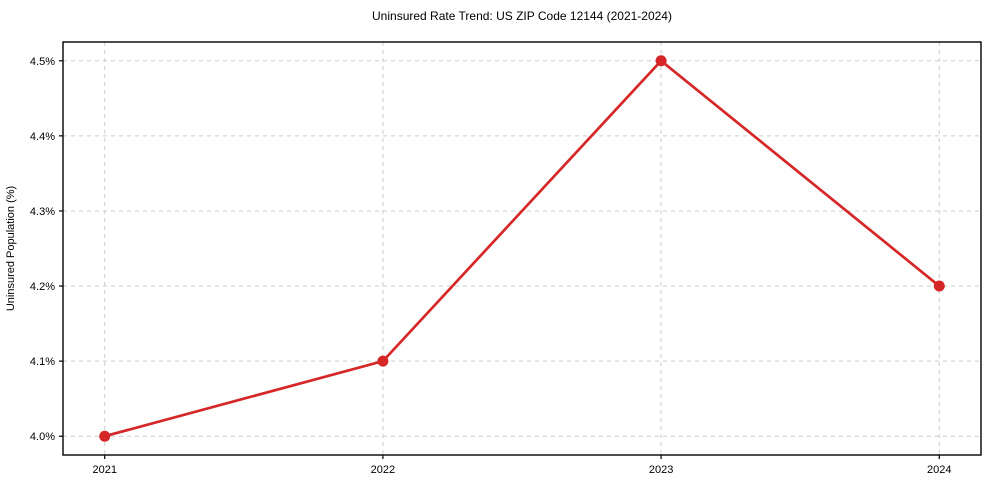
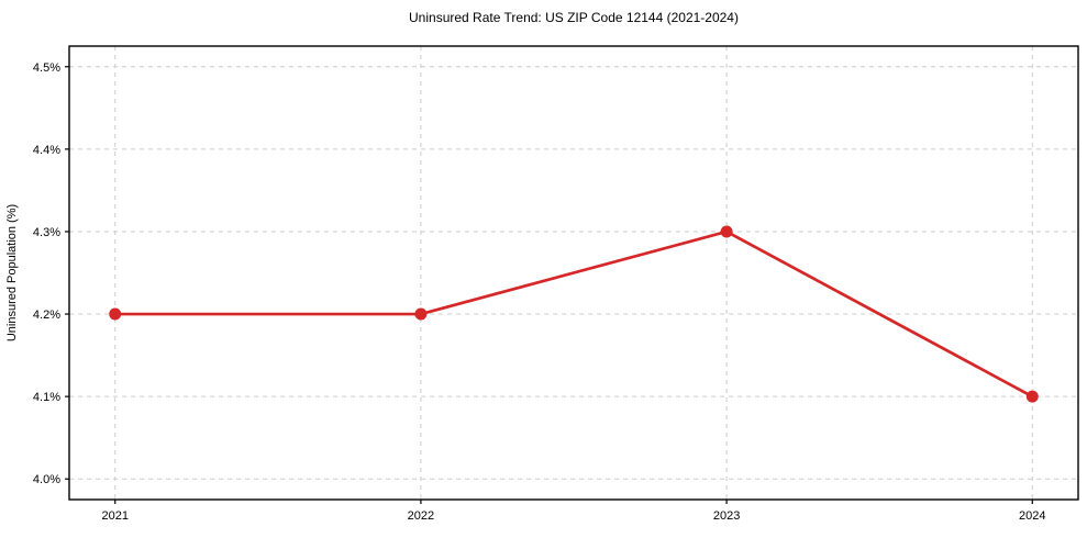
2021: 4.0% -> 4.2%
2022: 4.1% -> 4.2%
2023: 4.5% -> 4.3%
2024: 4.2% -> 4.1%
